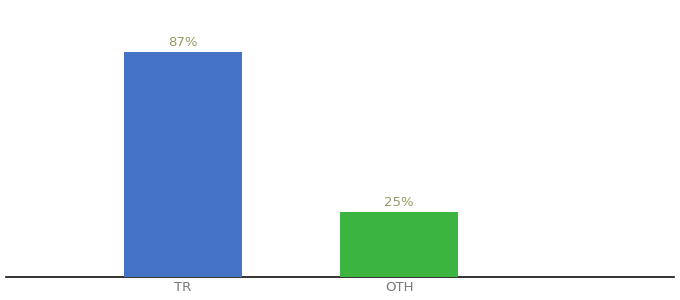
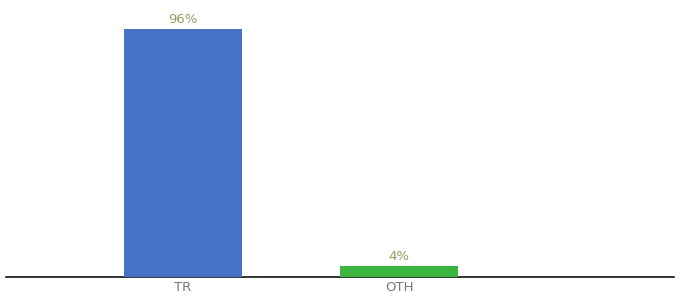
TR: 87% -> 96%
OTH: 25% -> 4%
